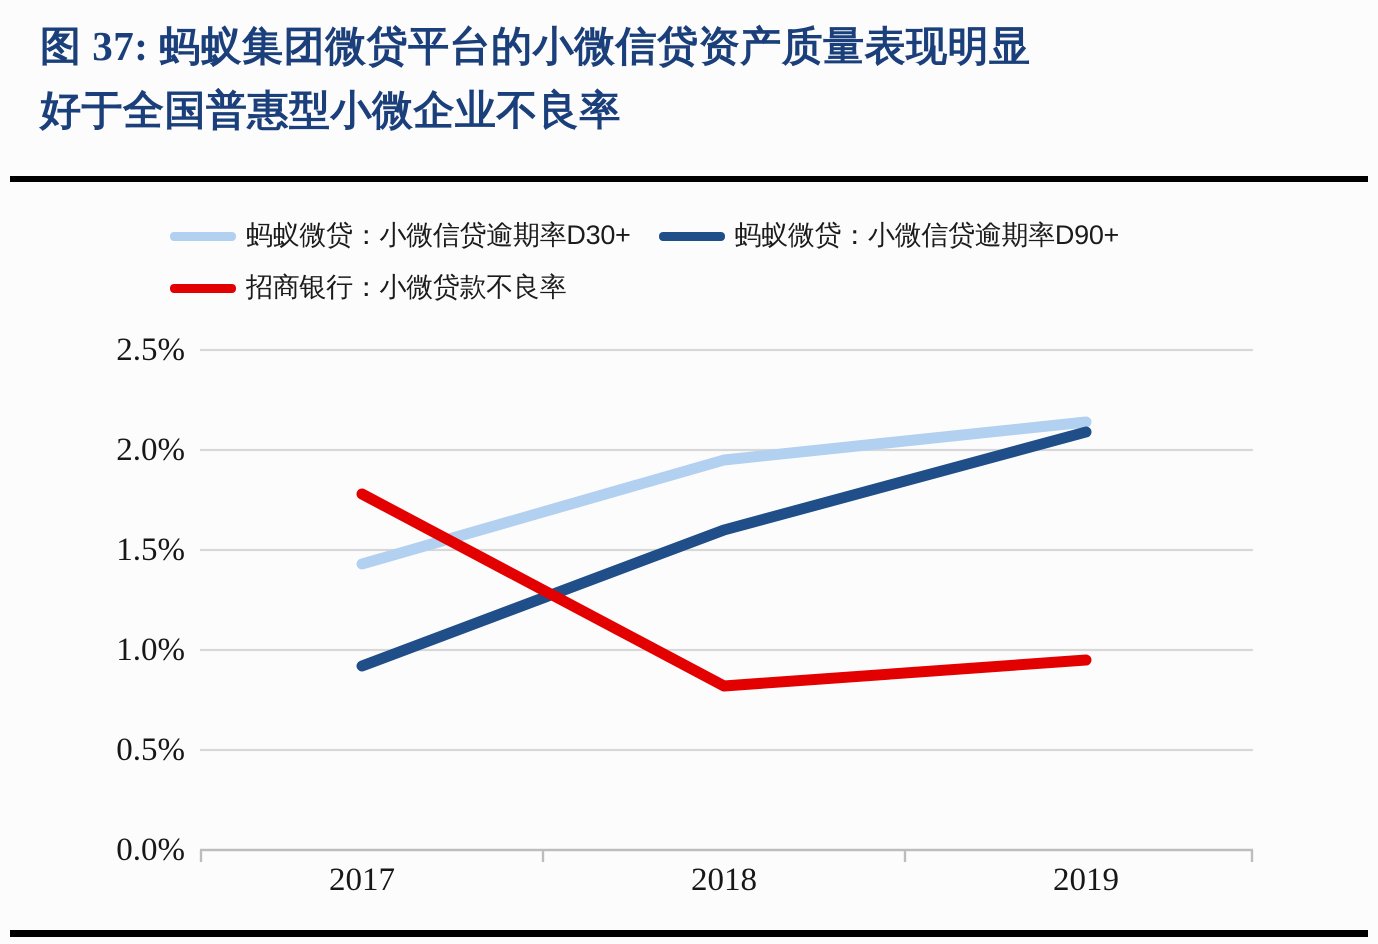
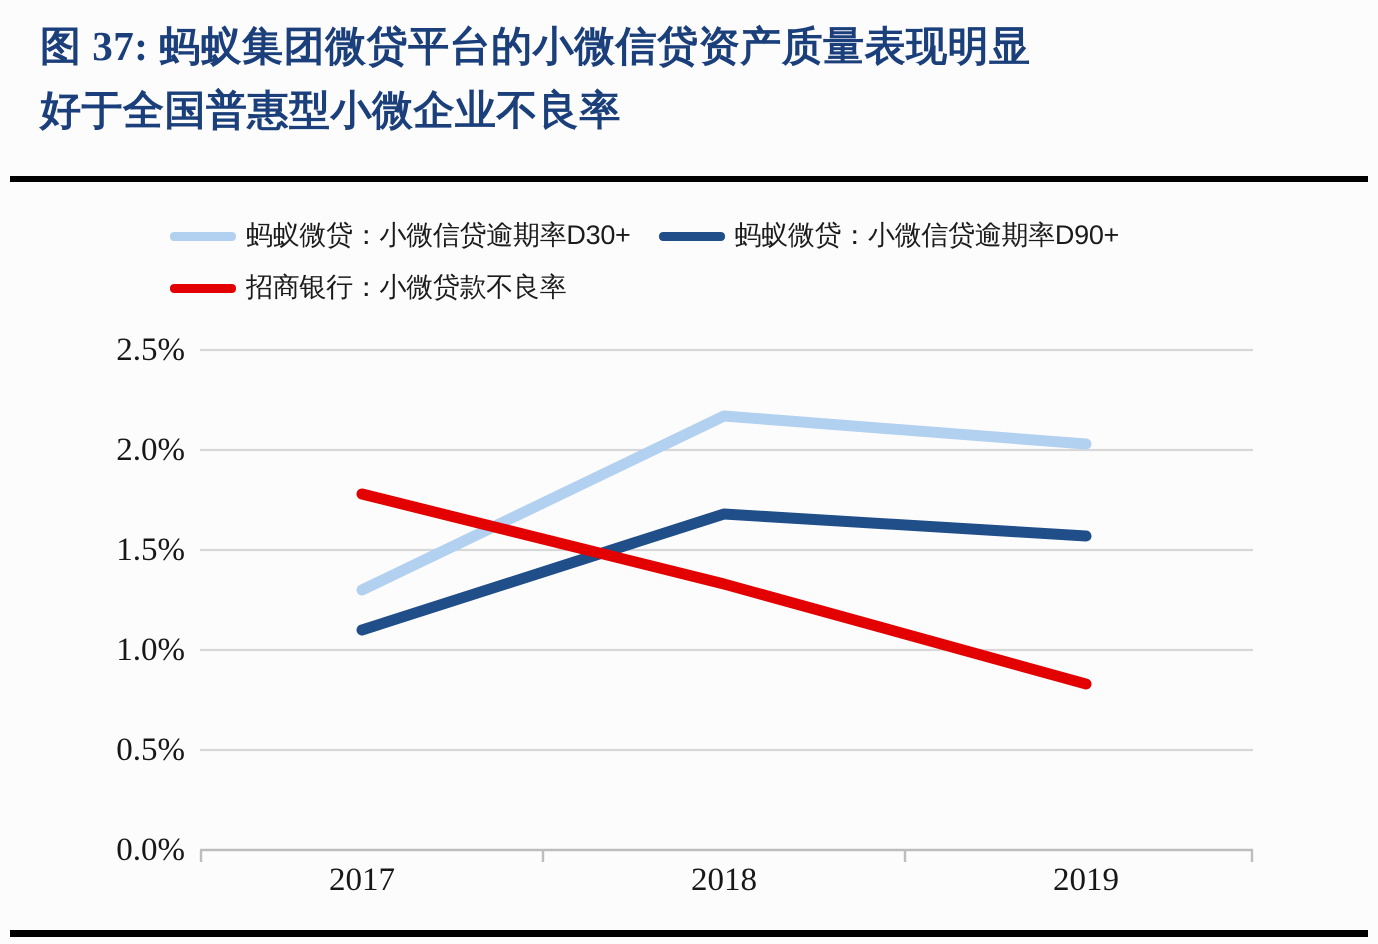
蚂蚁微贷：小微信贷逾期率D30+/2017: 1.43% -> 1.30%
蚂蚁微贷：小微信贷逾期率D90+/2017: 0.92% -> 1.10%
蚂蚁微贷：小微信贷逾期率D30+/2018: 1.95% -> 2.17%
蚂蚁微贷：小微信贷逾期率D90+/2018: 1.60% -> 1.68%
招商银行：小微贷款不良率/2018: 0.82% -> 1.33%
蚂蚁微贷：小微信贷逾期率D30+/2019: 2.14% -> 2.03%
蚂蚁微贷：小微信贷逾期率D90+/2019: 2.09% -> 1.57%
招商银行：小微贷款不良率/2019: 0.95% -> 0.83%
